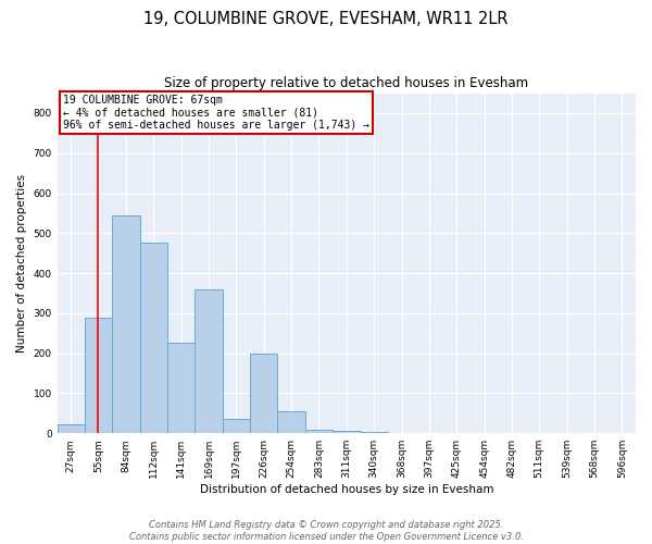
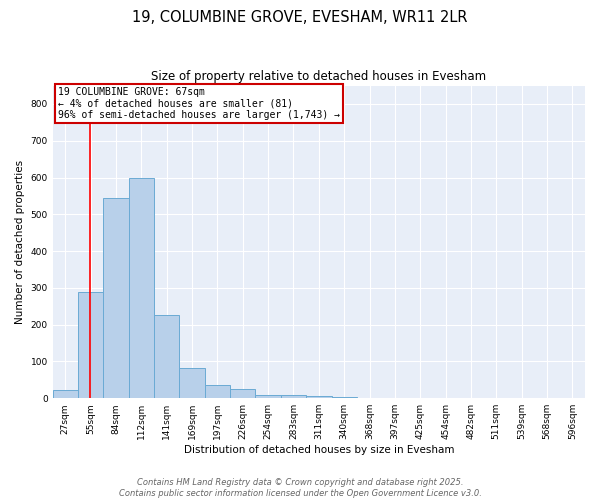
112sqm: 475 -> 600
169sqm: 360 -> 83
226sqm: 200 -> 25
254sqm: 55 -> 10
